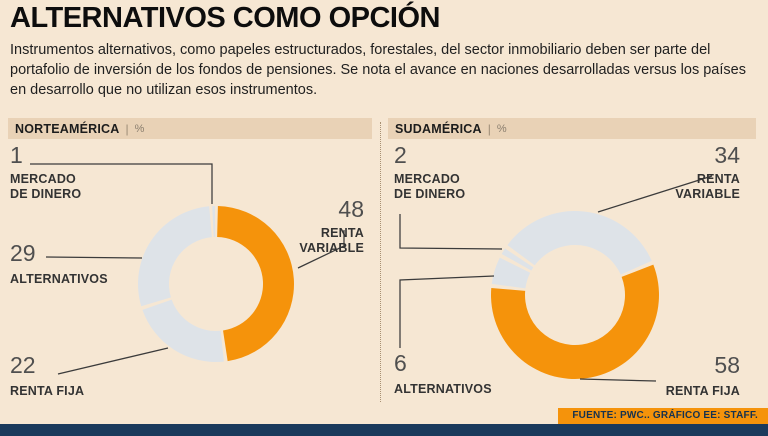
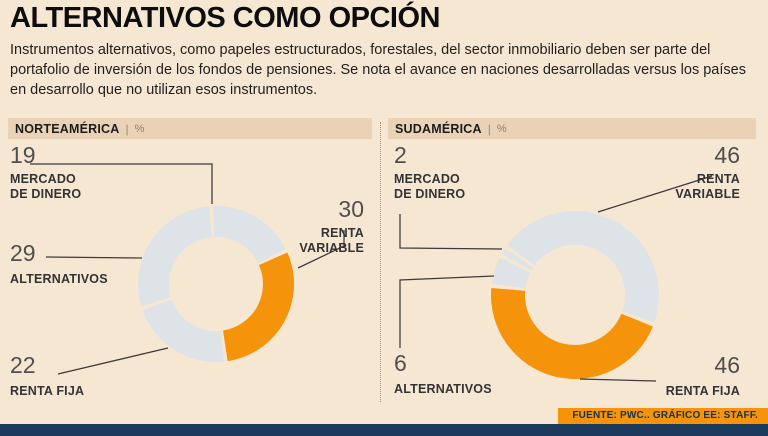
NORTEAMÉRICA/MERCADO DE DINERO: 1 -> 19
NORTEAMÉRICA/RENTA VARIABLE: 48 -> 30
SUDAMÉRICA/RENTA VARIABLE: 34 -> 46
SUDAMÉRICA/RENTA FIJA: 58 -> 46
